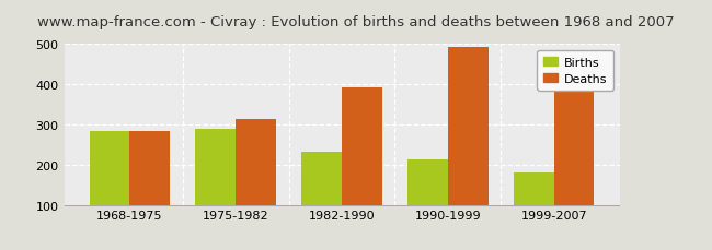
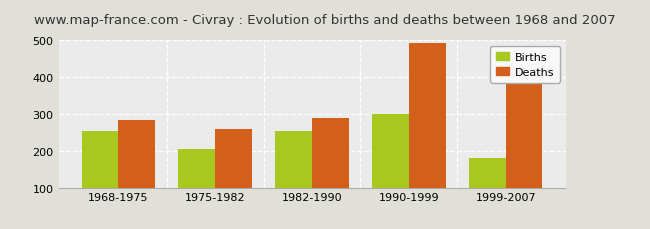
Births/1968-1975: 285 -> 255
Births/1975-1982: 289 -> 205
Deaths/1975-1982: 314 -> 260
Births/1982-1990: 232 -> 255
Deaths/1982-1990: 392 -> 290
Births/1990-1999: 214 -> 300
